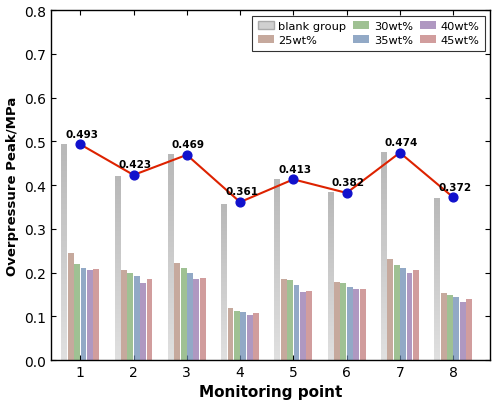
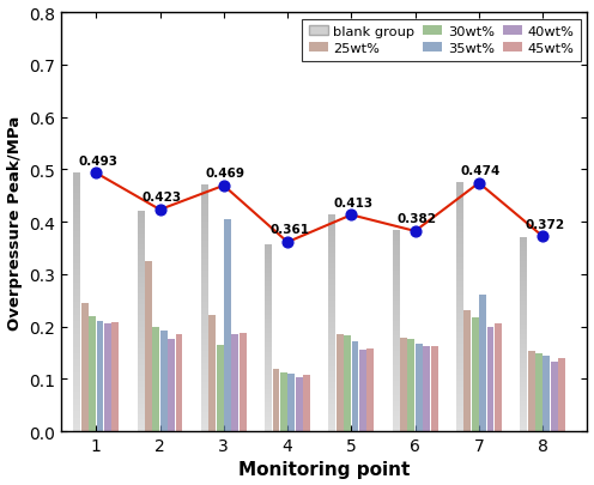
25wt%/2: 0.205 -> 0.325
30wt%/3: 0.210 -> 0.165
35wt%/3: 0.198 -> 0.405
35wt%/7: 0.210 -> 0.260
